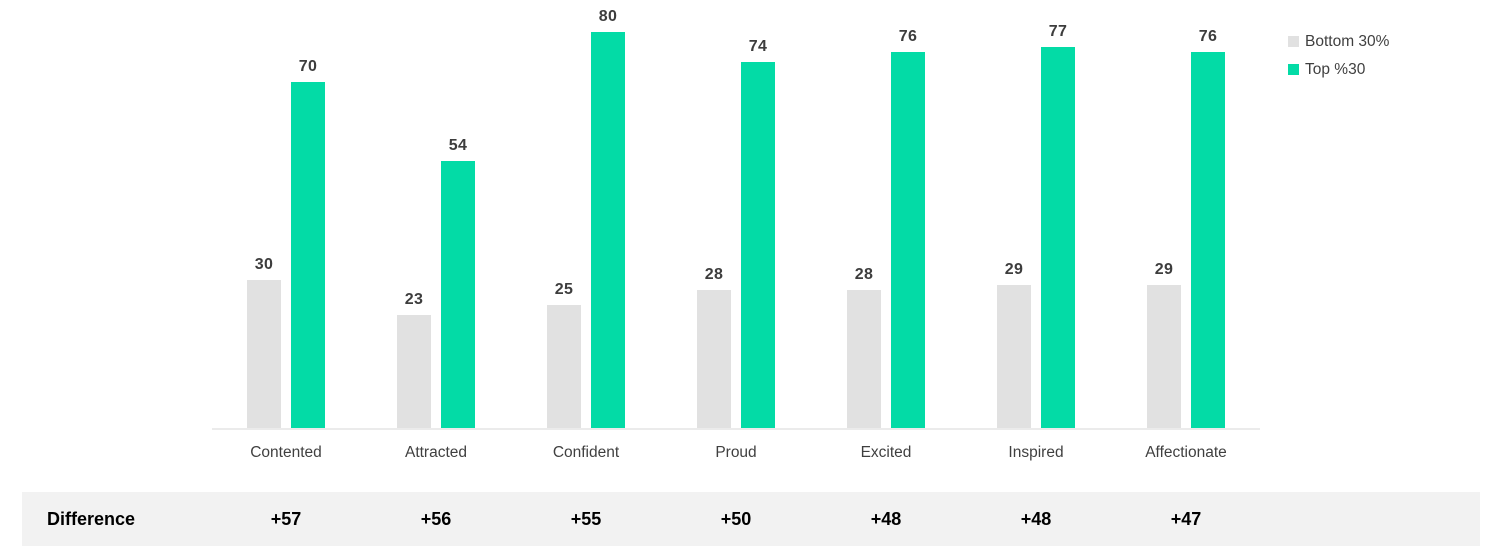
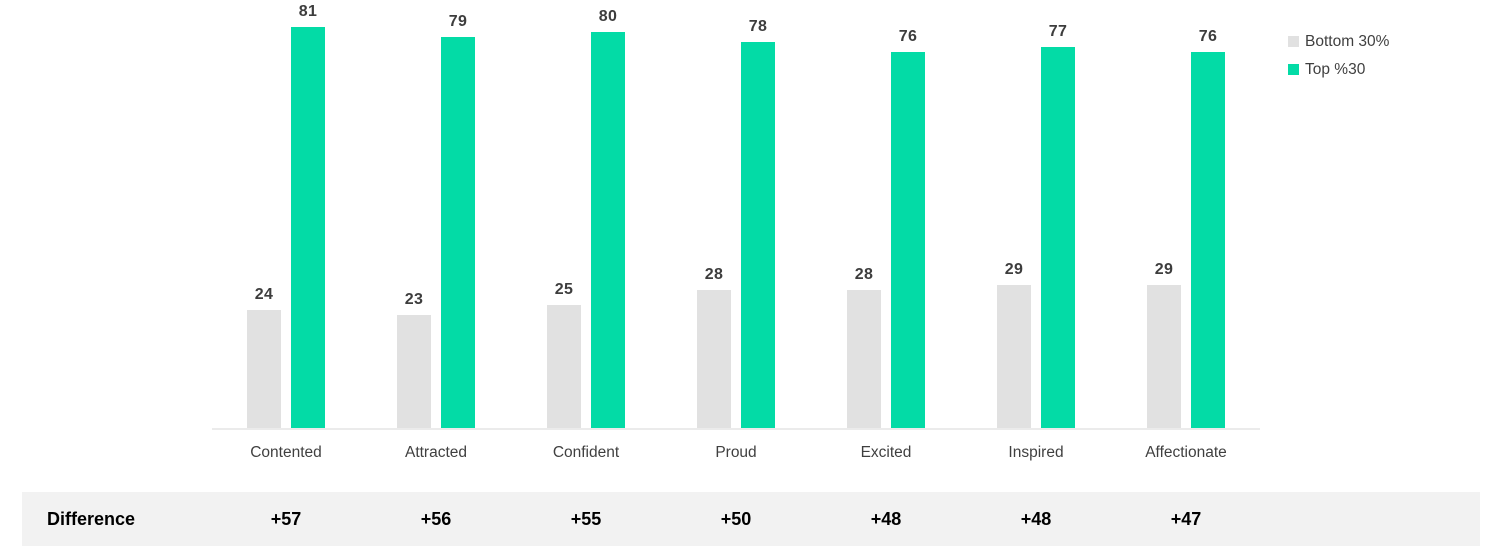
Bottom 30%/Contented: 30 -> 24
Top %30/Contented: 70 -> 81
Top %30/Attracted: 54 -> 79
Top %30/Proud: 74 -> 78
